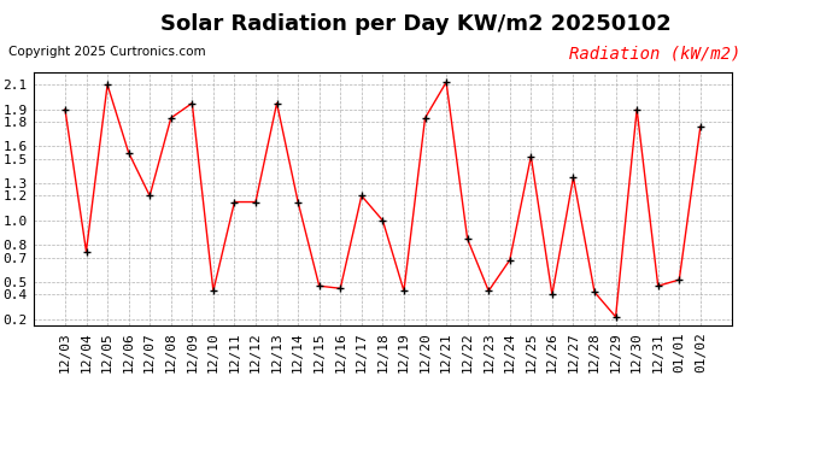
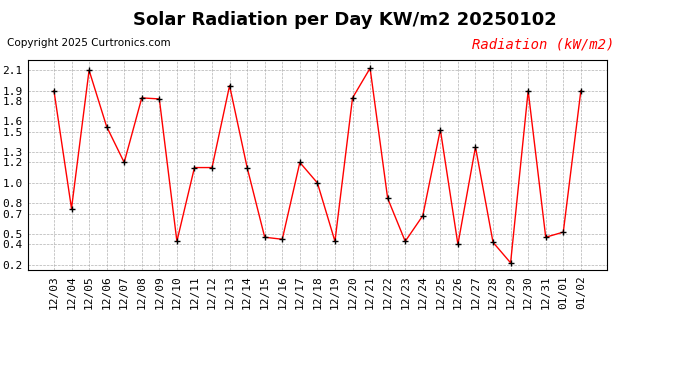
12/09: 1.95 -> 1.82
01/02: 1.76 -> 1.90
